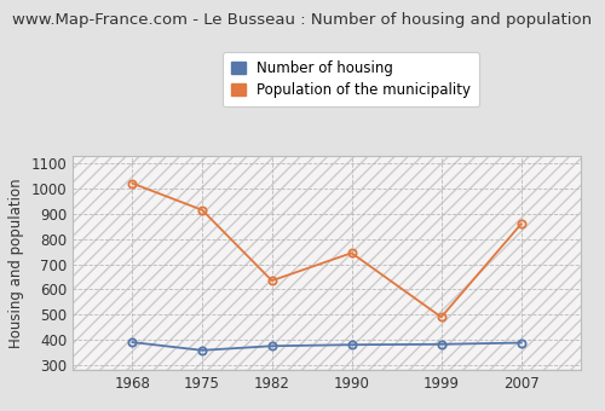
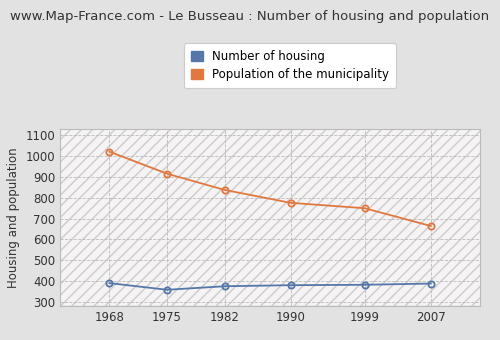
Population of the municipality/1982: 635 -> 838
Population of the municipality/1990: 745 -> 776
Population of the municipality/1999: 490 -> 750
Population of the municipality/2007: 860 -> 665
